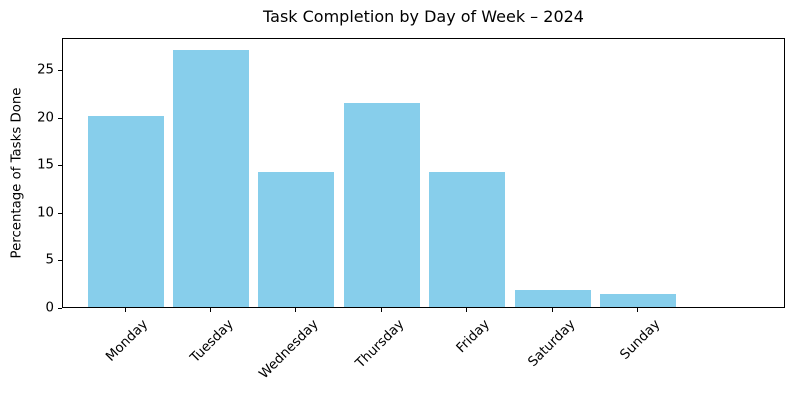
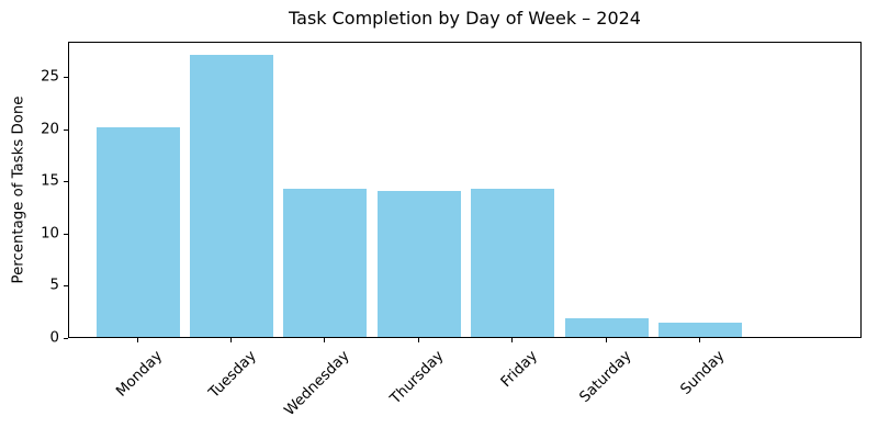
Thursday: 22 -> 14
